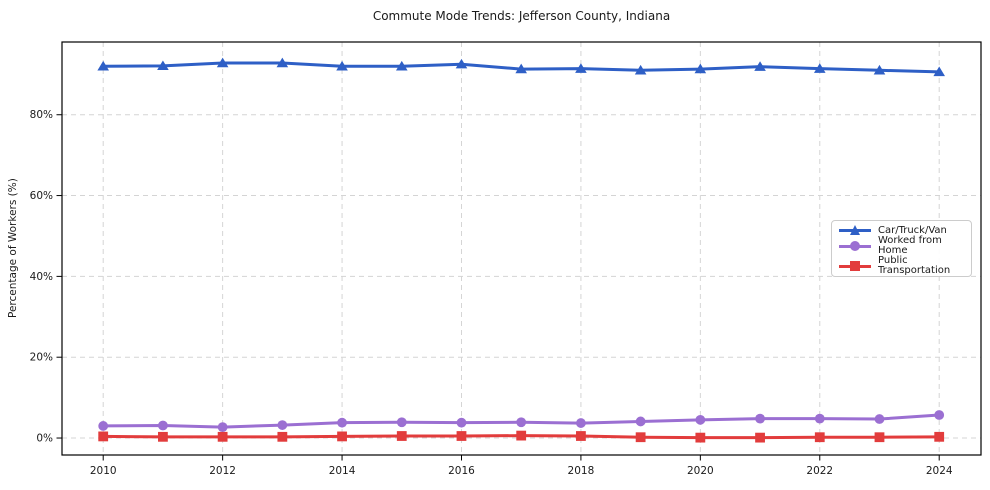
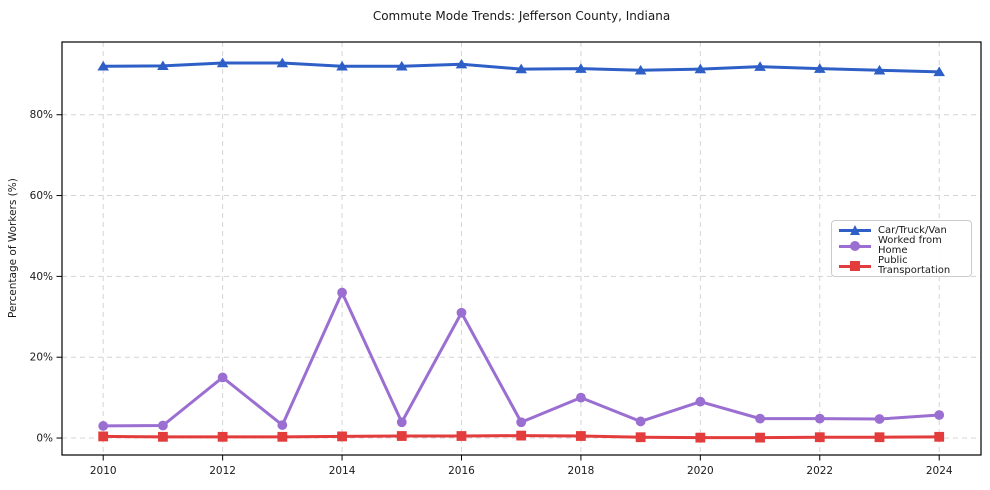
Worked from Home/2012: 3% -> 15%
Worked from Home/2014: 4% -> 36%
Worked from Home/2016: 4% -> 31%
Worked from Home/2018: 4% -> 10%
Worked from Home/2020: 4% -> 9%
